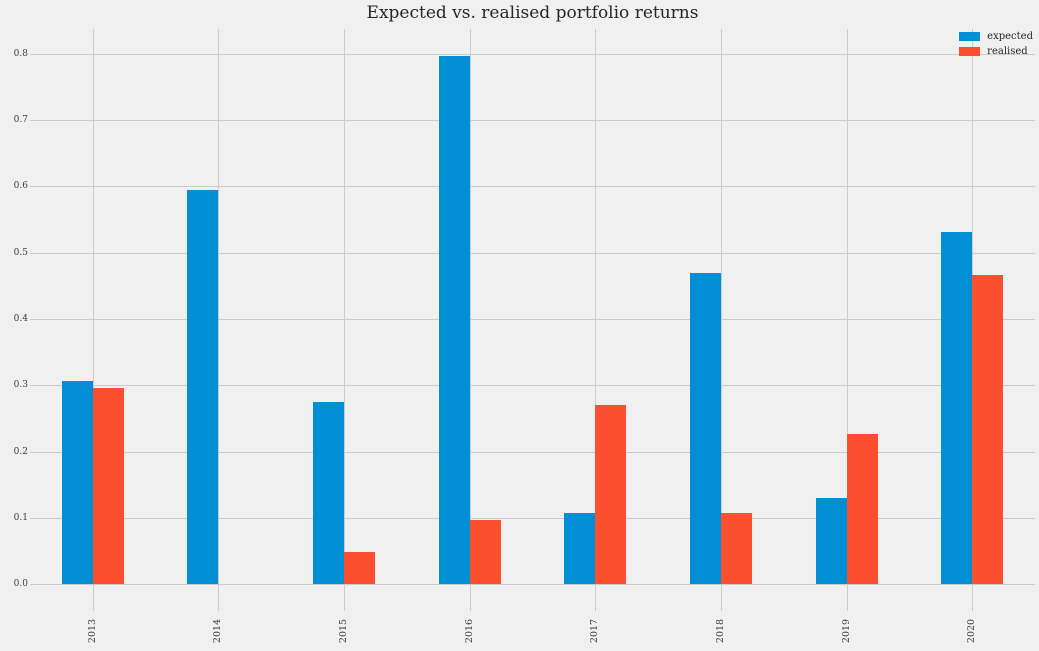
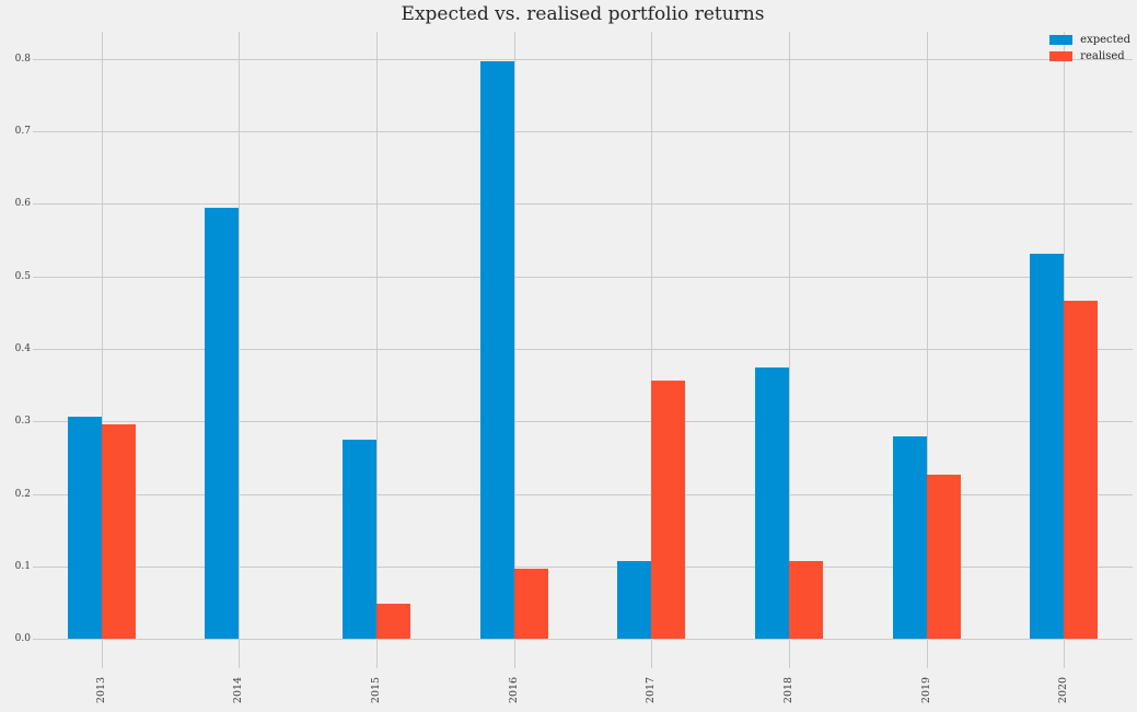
realised/2017: 0.27 -> 0.36
expected/2018: 0.47 -> 0.37
expected/2019: 0.13 -> 0.28
